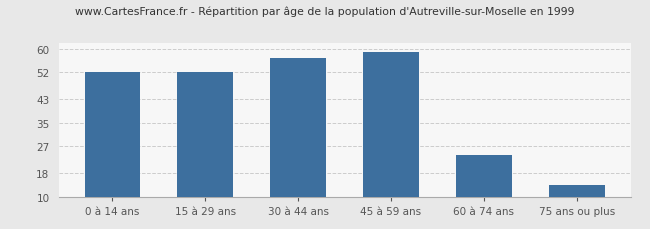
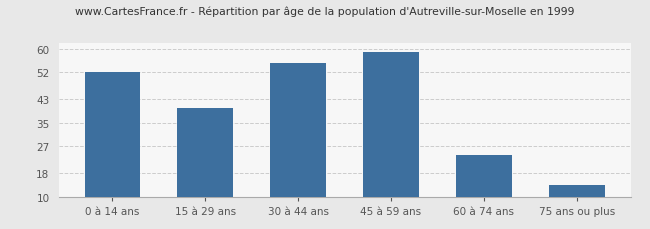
15 à 29 ans: 52 -> 40
30 à 44 ans: 57 -> 55
